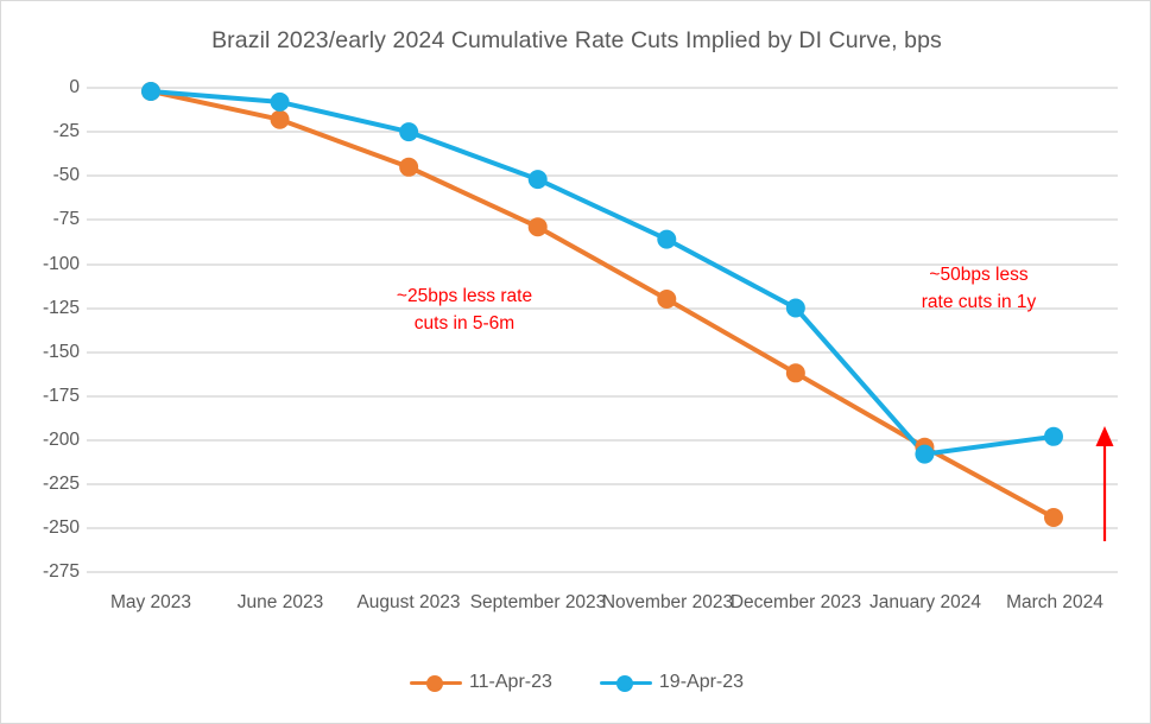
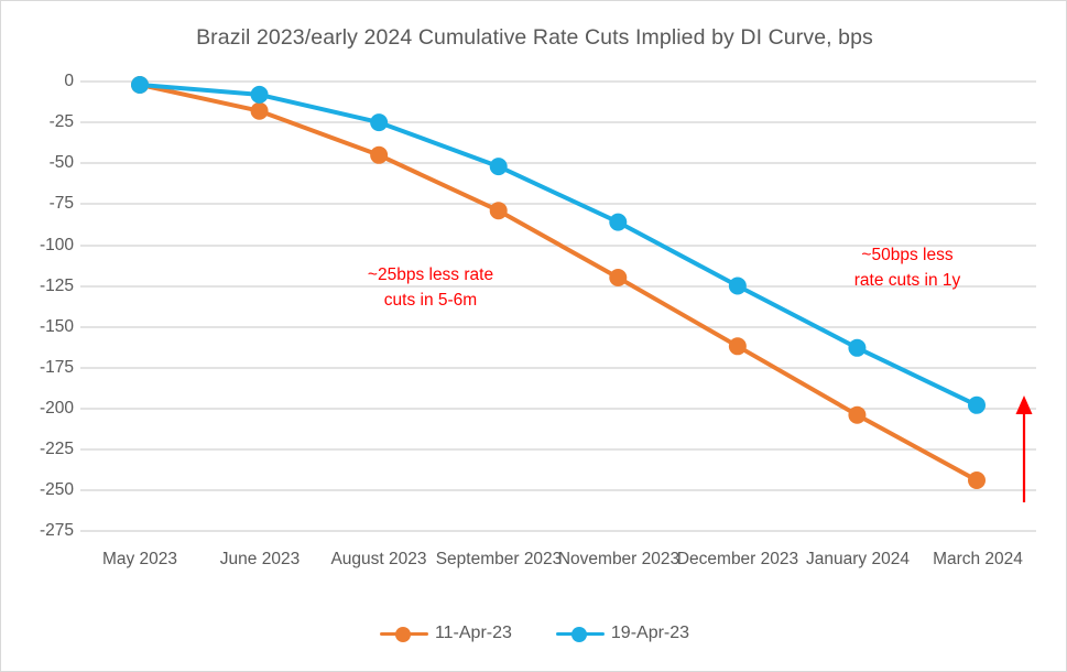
19-Apr-23/January 2024: -208 -> -163
